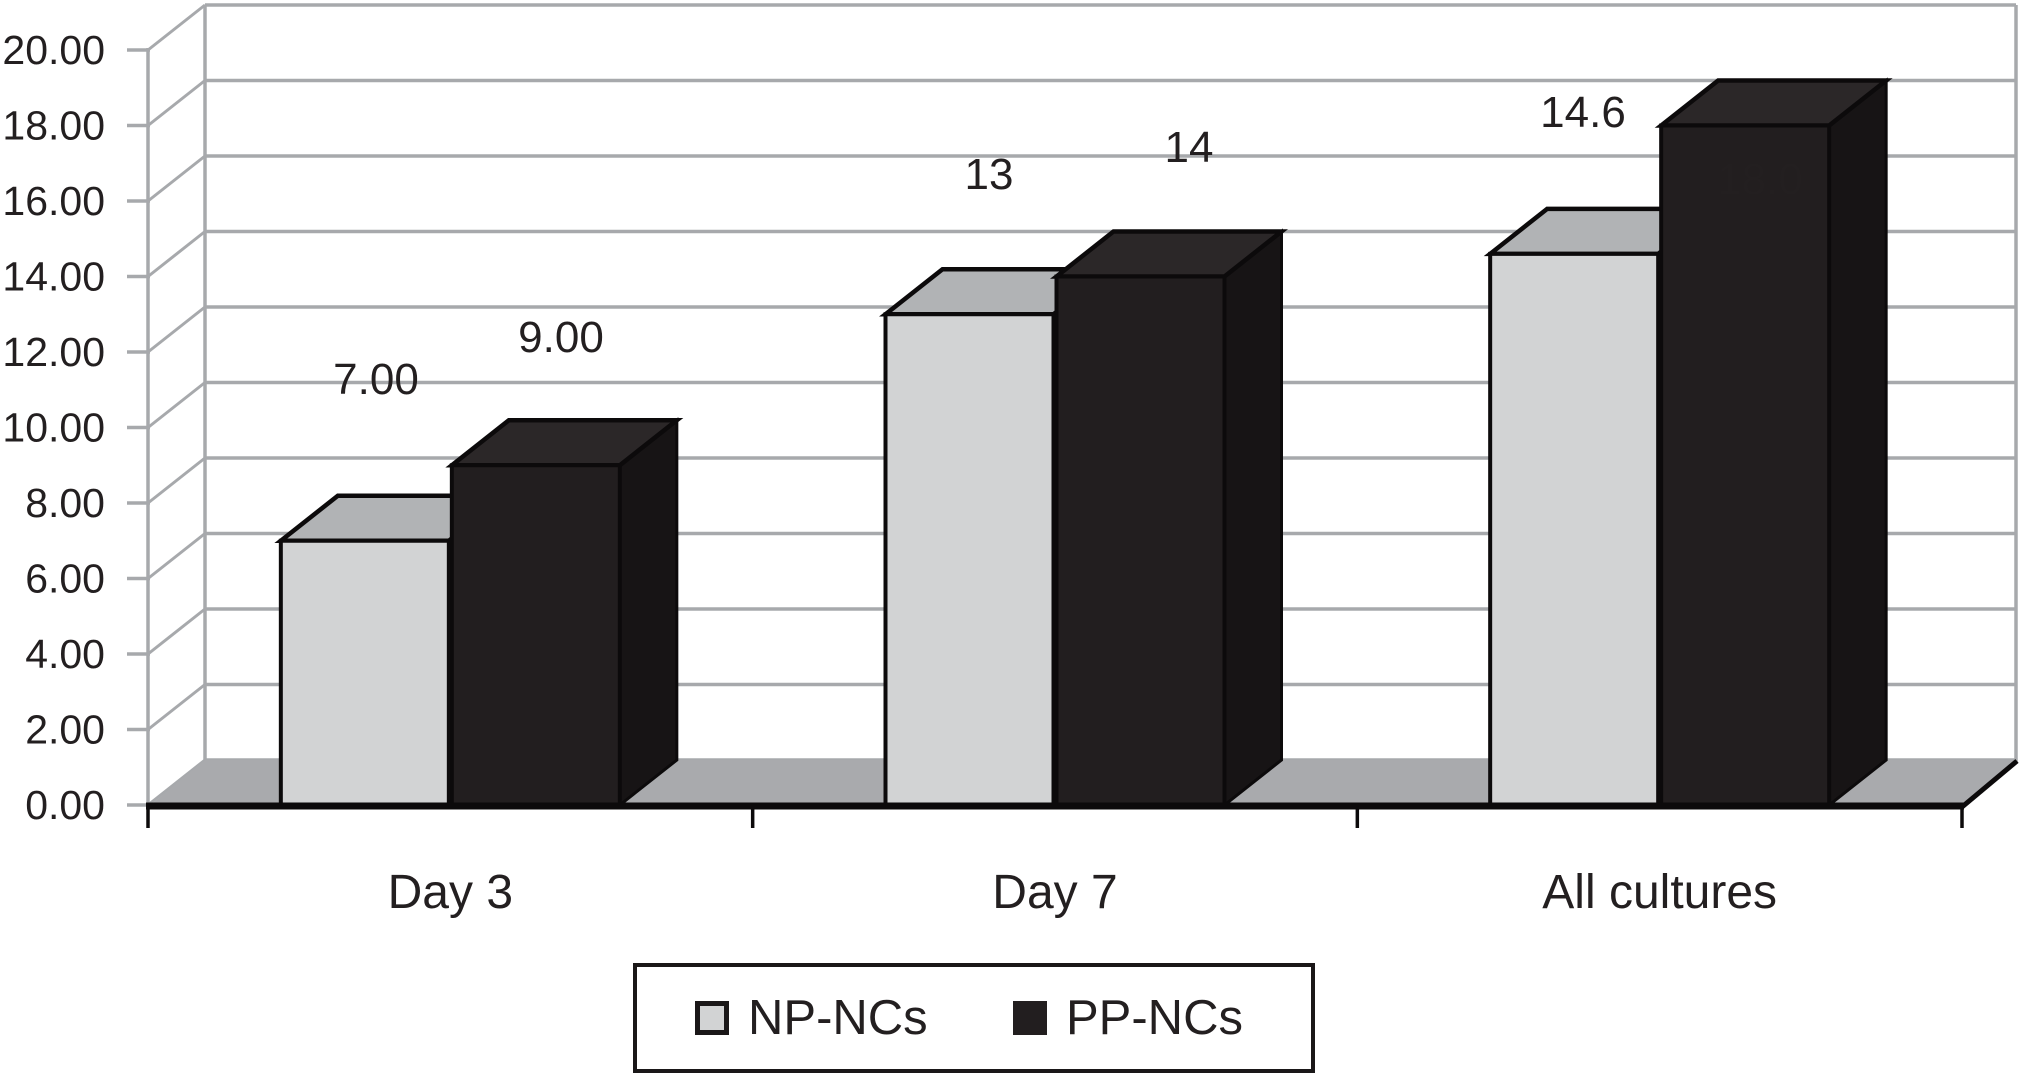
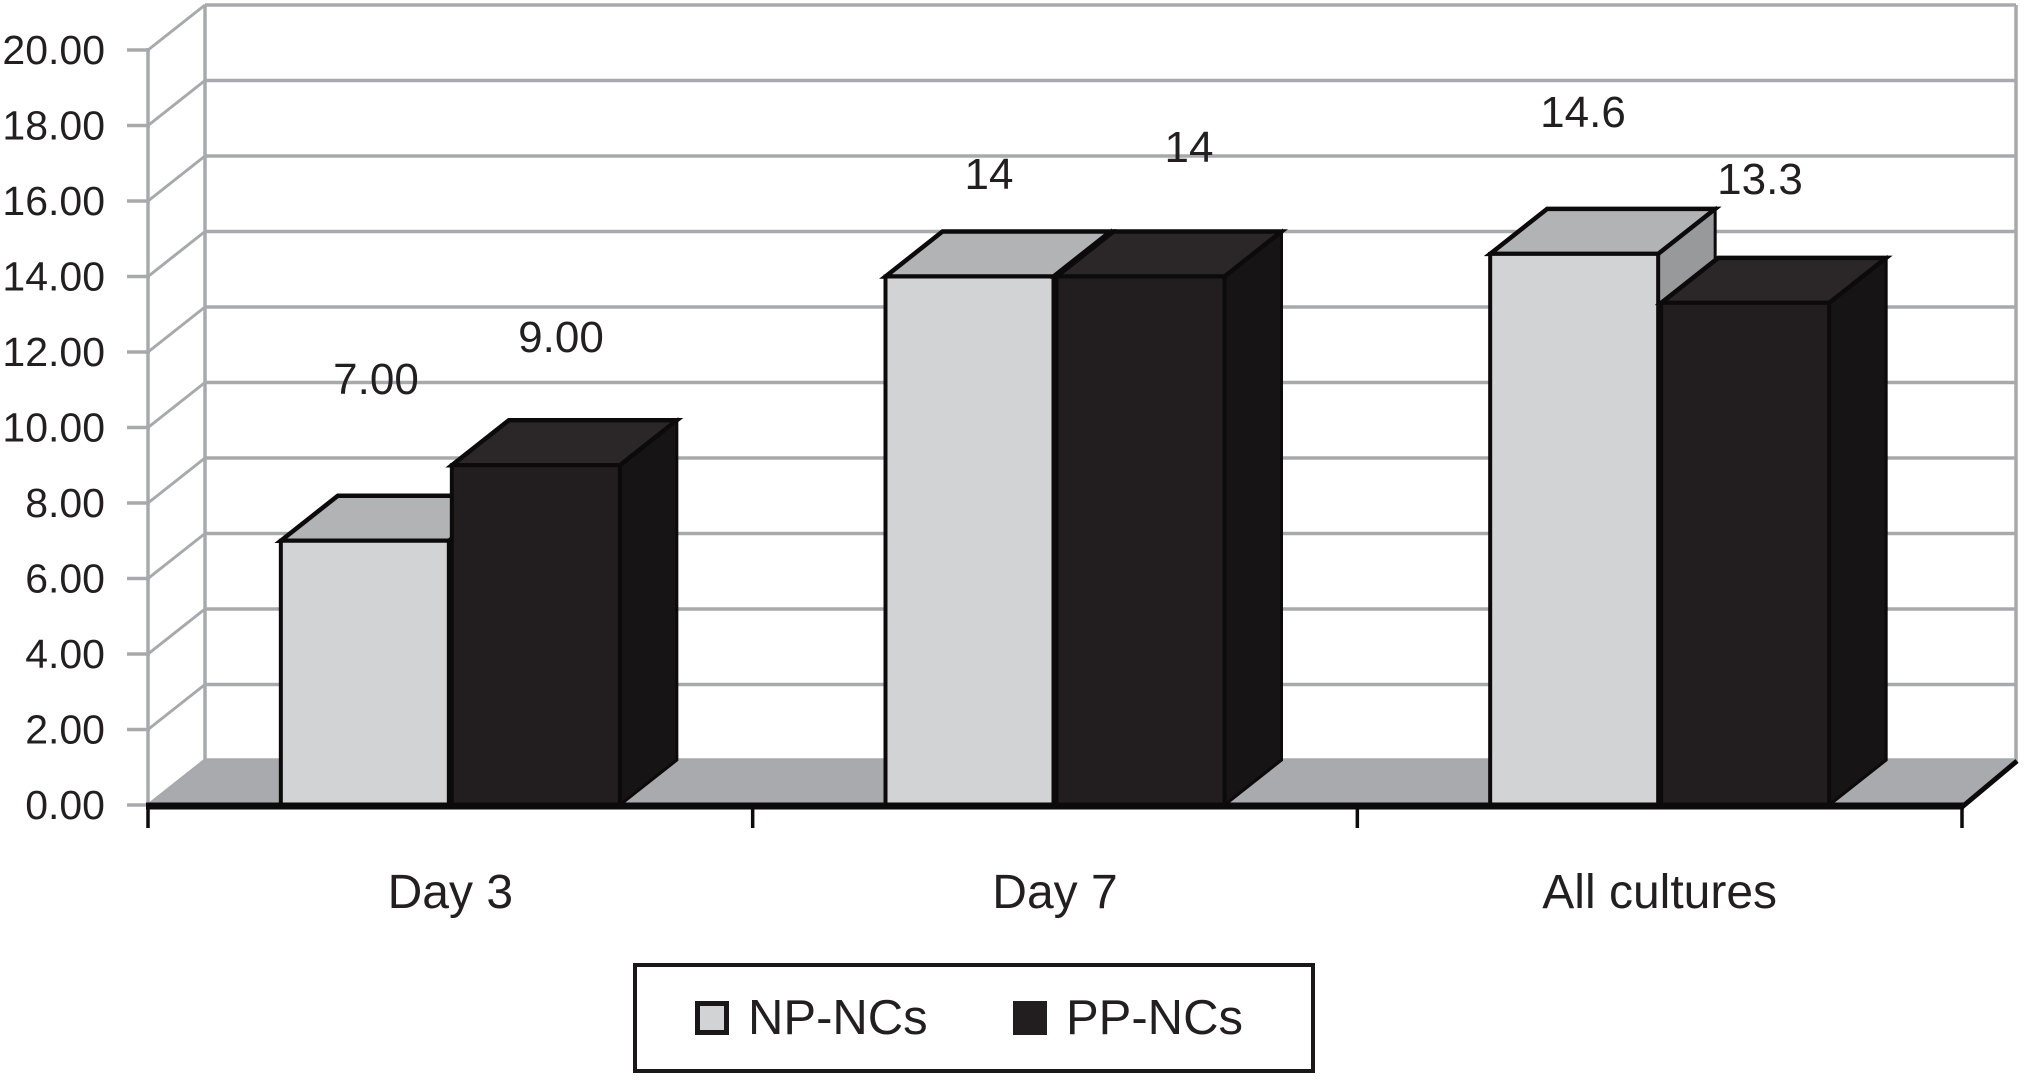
NP-NCs/Day 7: 13 -> 14
PP-NCs/All cultures: 18.0 -> 13.3
